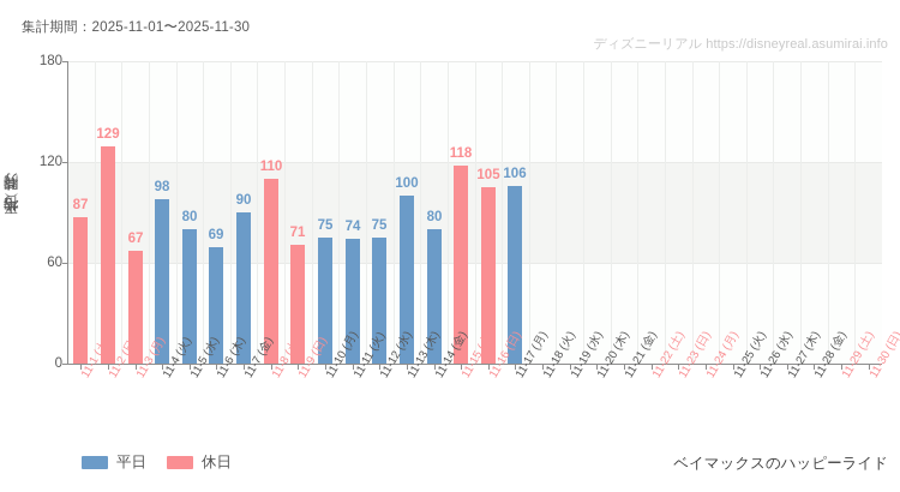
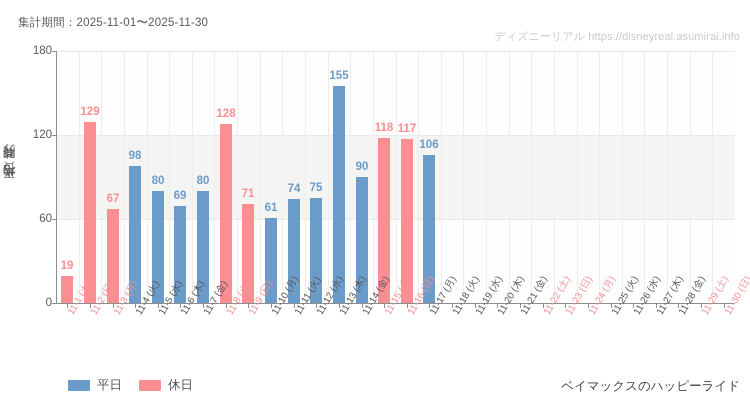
11-1 (土): 87 -> 19
11-7 (金): 90 -> 80
11-8 (土): 110 -> 128
11-10 (月): 75 -> 61
11-13 (木): 100 -> 155
11-14 (金): 80 -> 90
11-16 (日): 105 -> 117
